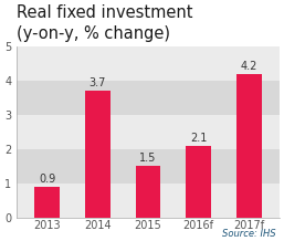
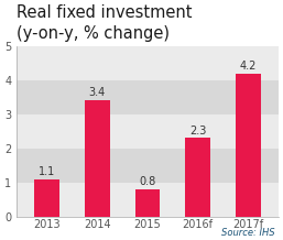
2013: 0.9 -> 1.1
2014: 3.7 -> 3.4
2015: 1.5 -> 0.8
2016f: 2.1 -> 2.3
